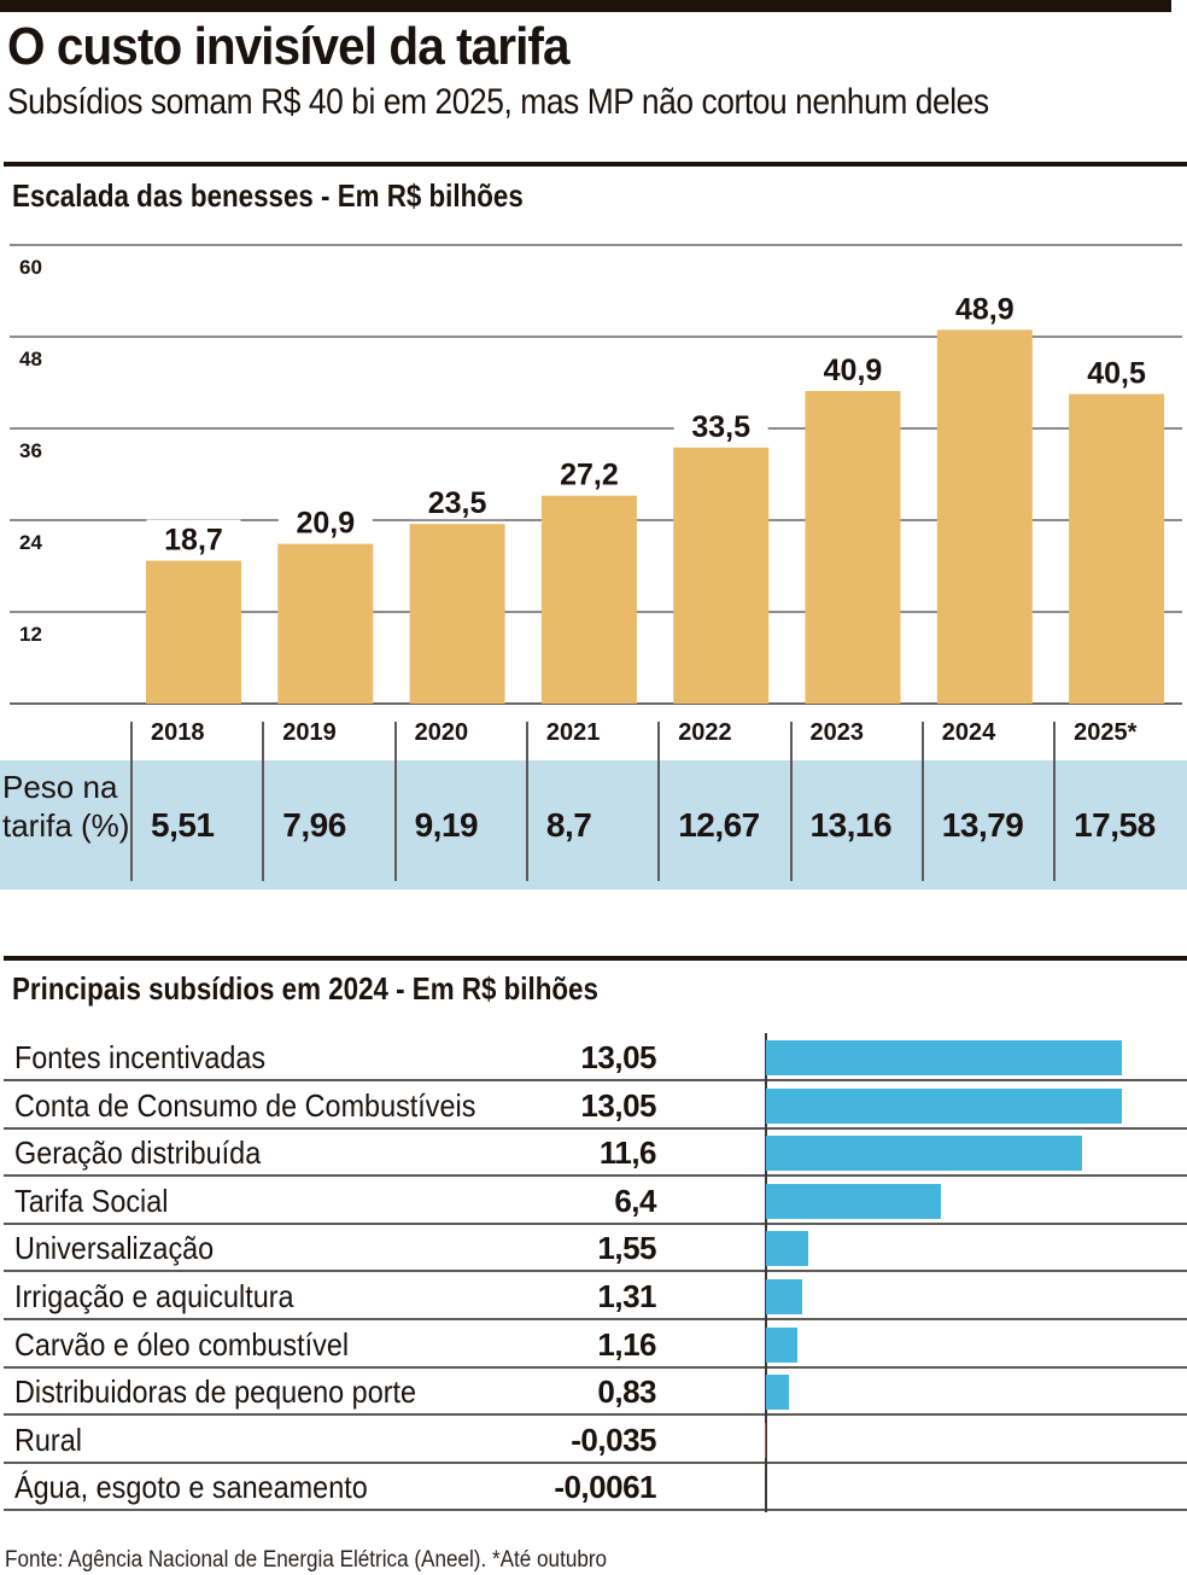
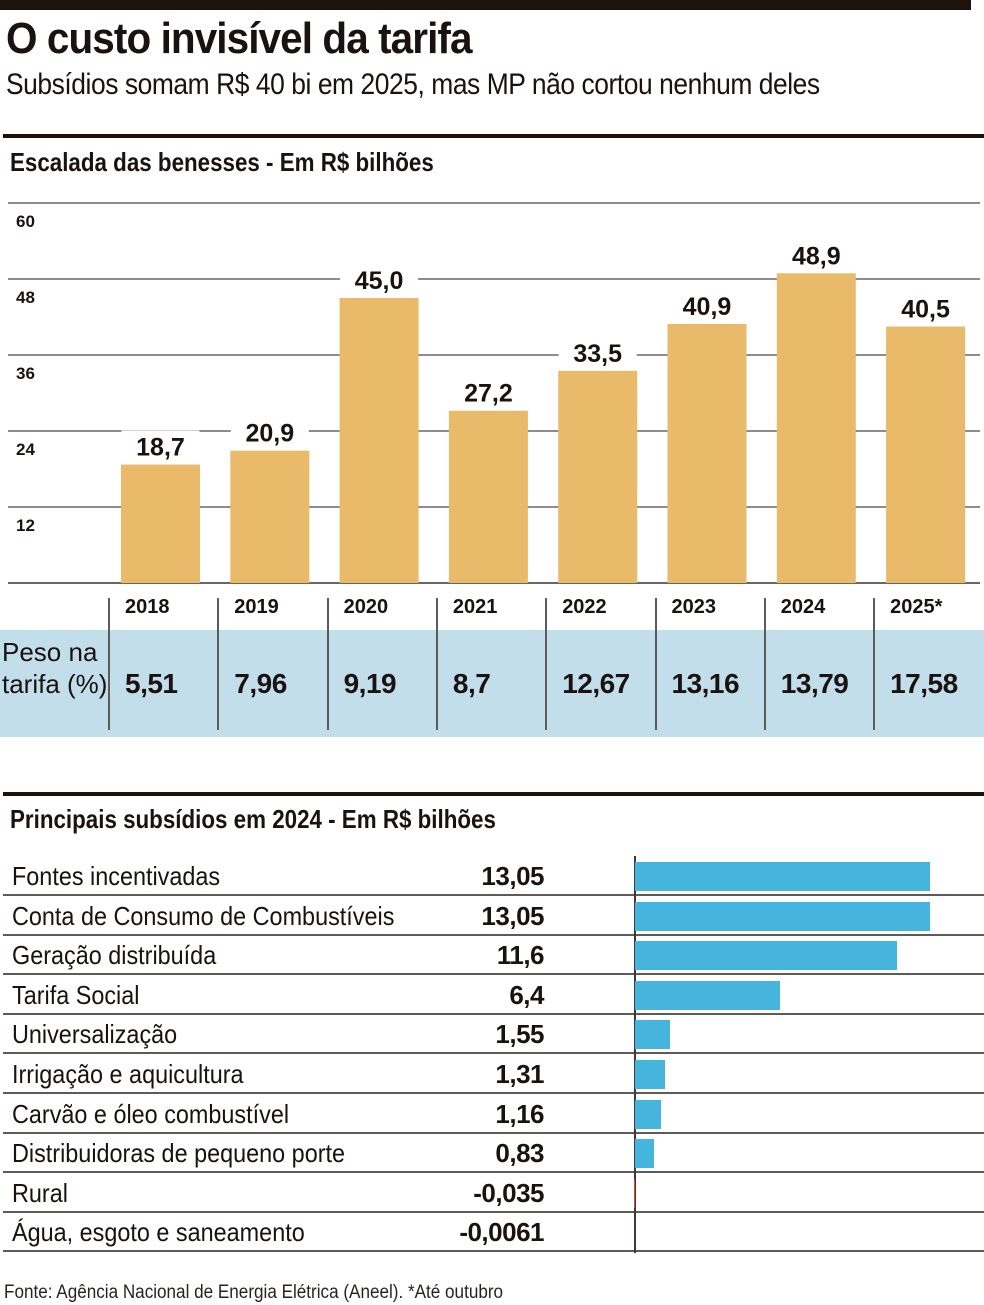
Escalada das benesses - Em R$ bilhões/2020: 23,5 -> 45,0
